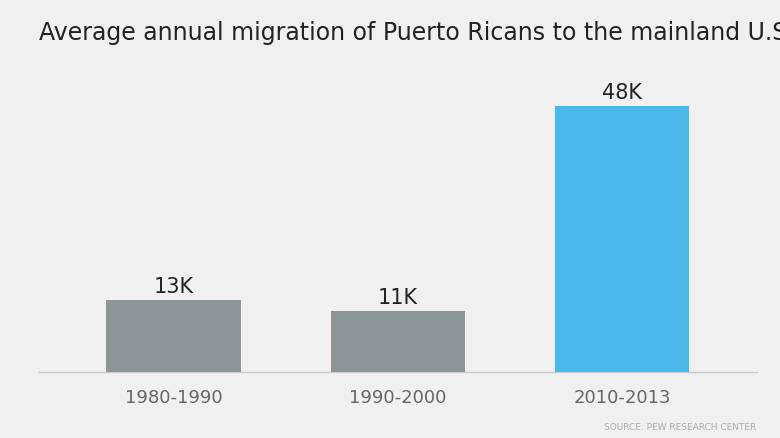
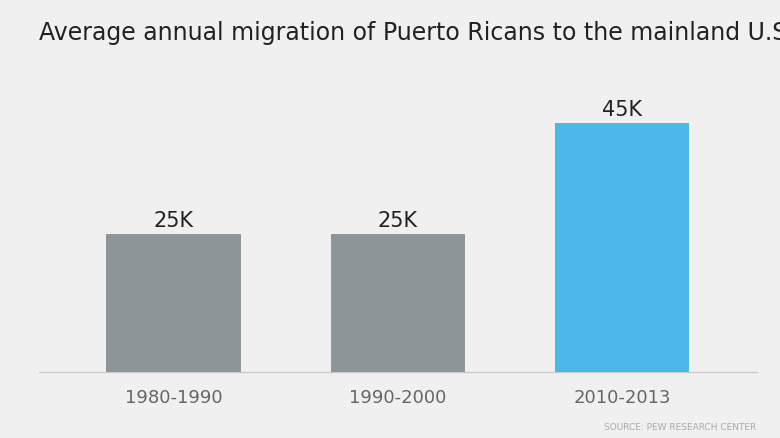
1980-1990: 13K -> 25K
1990-2000: 11K -> 25K
2010-2013: 48K -> 45K
